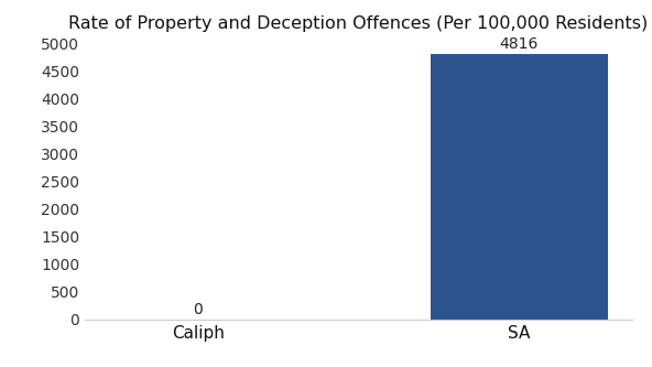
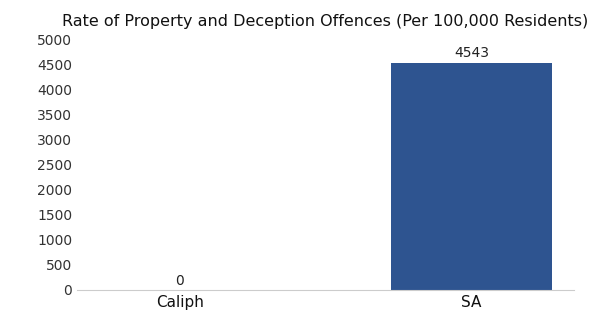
SA: 4816 -> 4543
